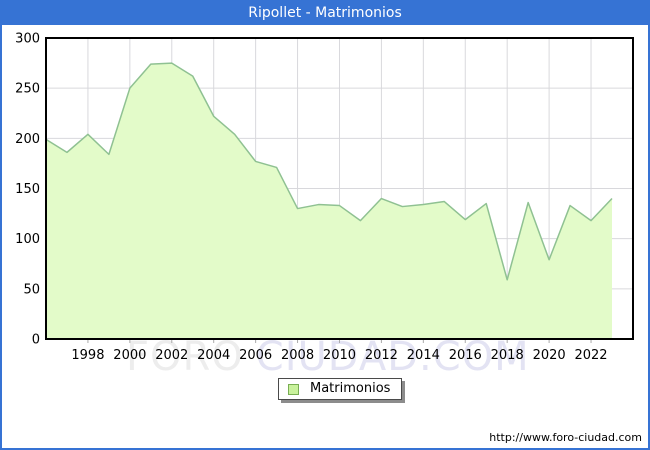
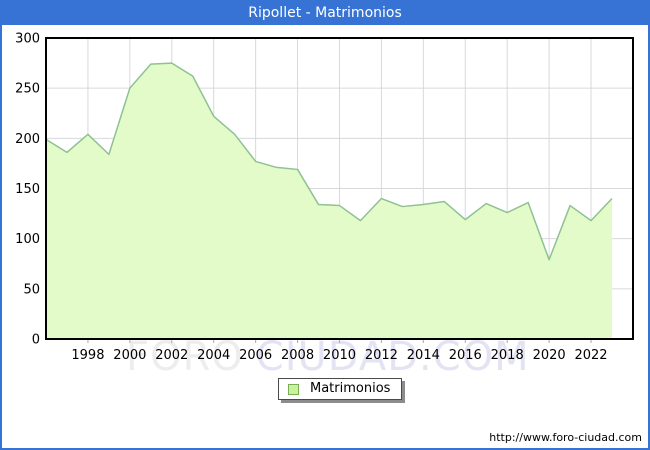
2008: 130 -> 169
2018: 59 -> 126
